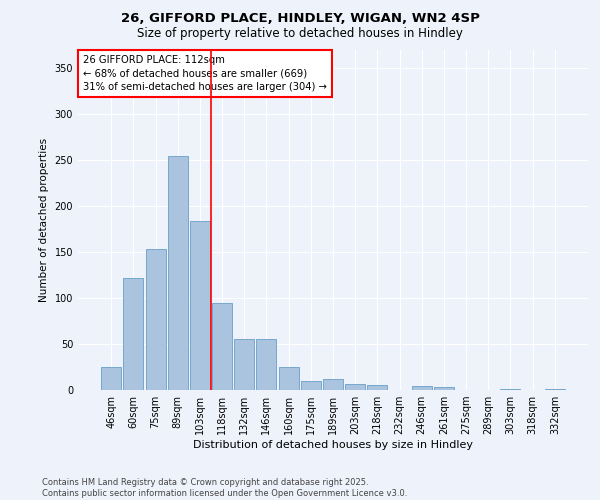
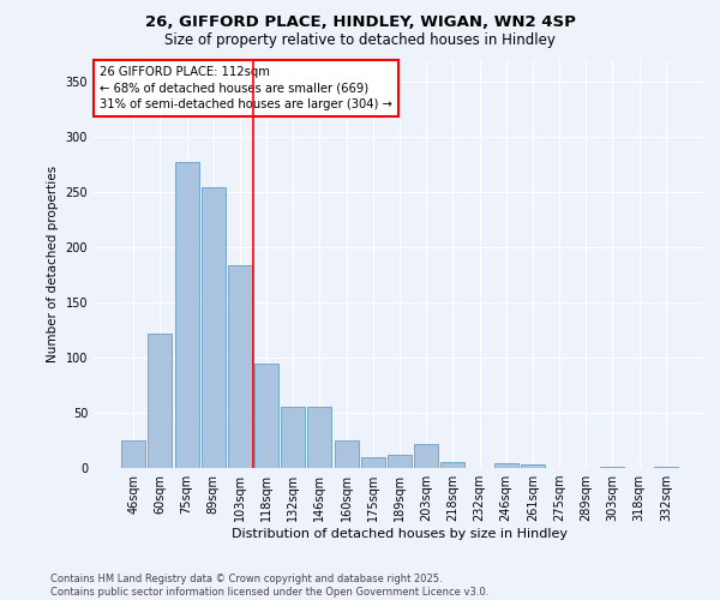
75sqm: 153 -> 278
203sqm: 6 -> 22
